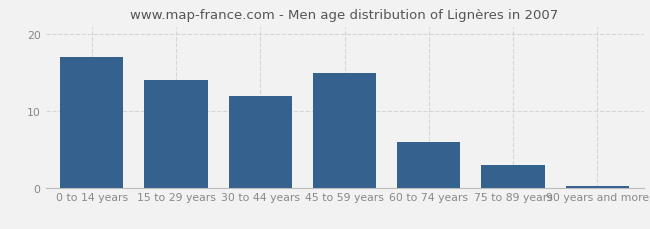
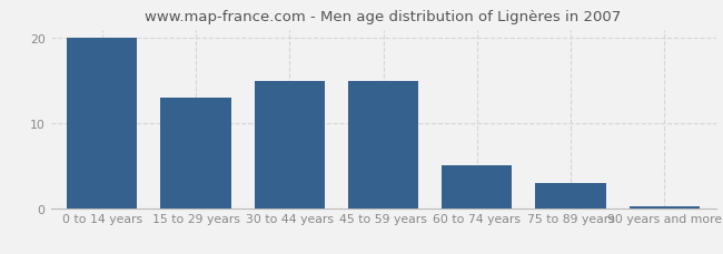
0 to 14 years: 17.0 -> 20.0
15 to 29 years: 14.0 -> 13.0
30 to 44 years: 12.0 -> 15.0
60 to 74 years: 6.0 -> 5.0
